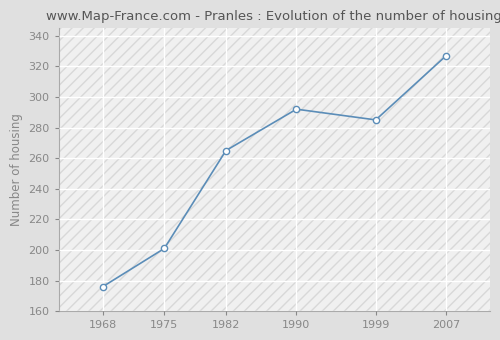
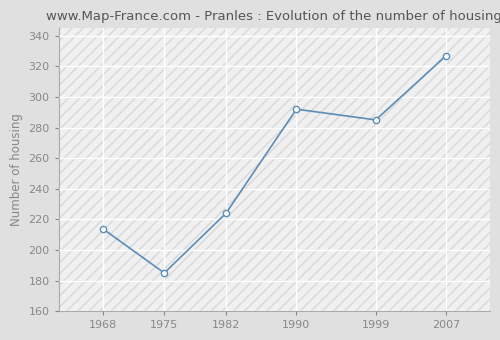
1968: 176 -> 214
1975: 201 -> 185
1982: 265 -> 224
